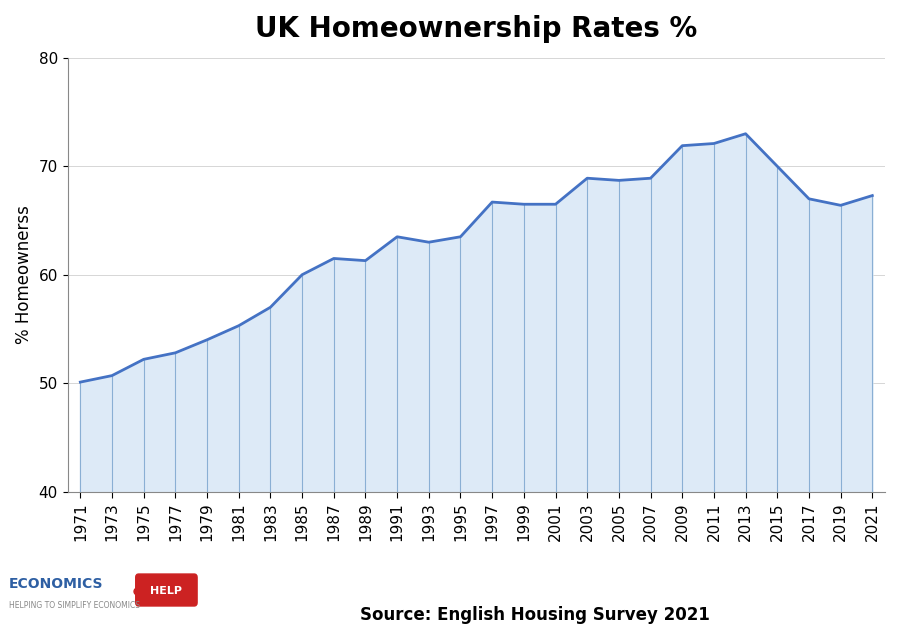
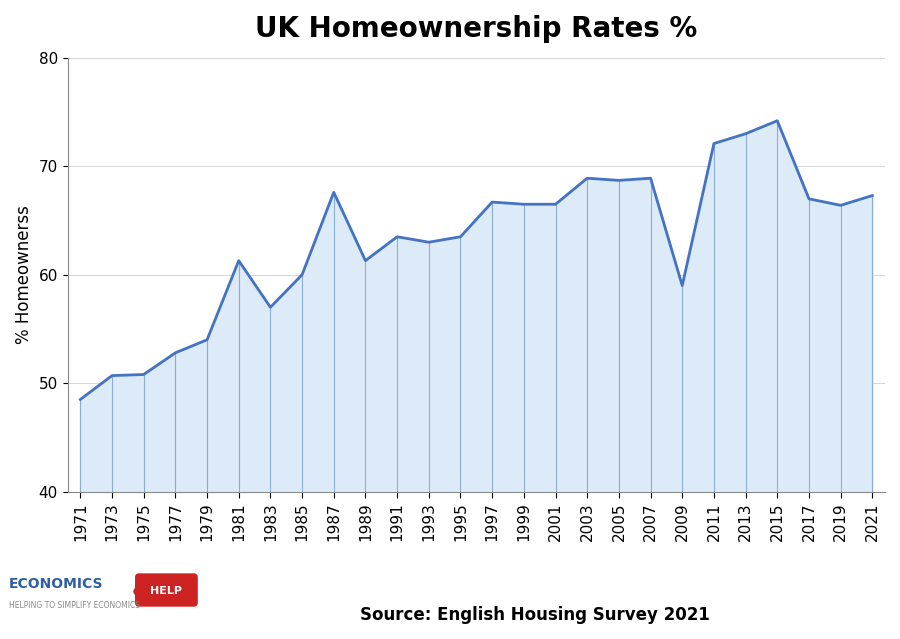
1971: 50.1 -> 48.5
1975: 52.2 -> 50.8
1981: 55.3 -> 61.3
1987: 61.5 -> 67.6
2009: 71.9 -> 59.0
2015: 70.0 -> 74.2
